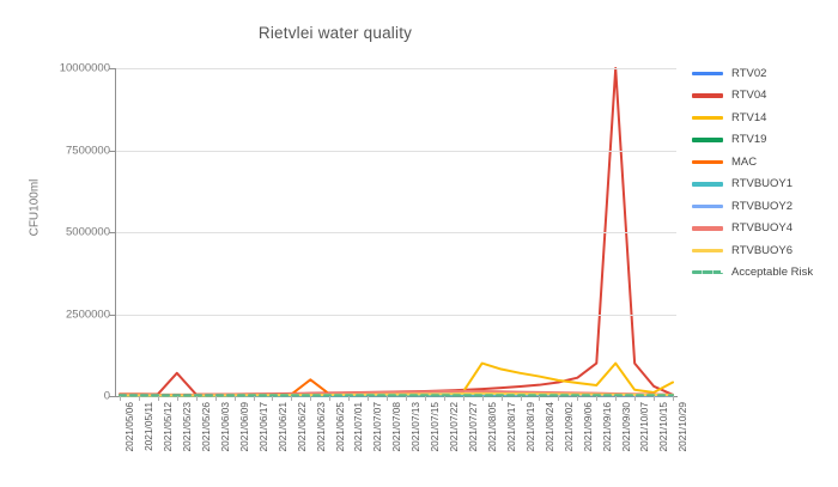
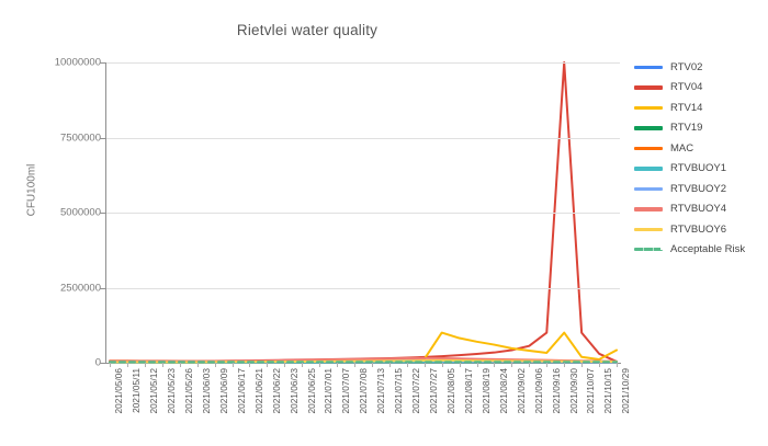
RTV04/2021/05/23: 700000 -> 100000
MAC/2021/06/23: 500000 -> 100000
